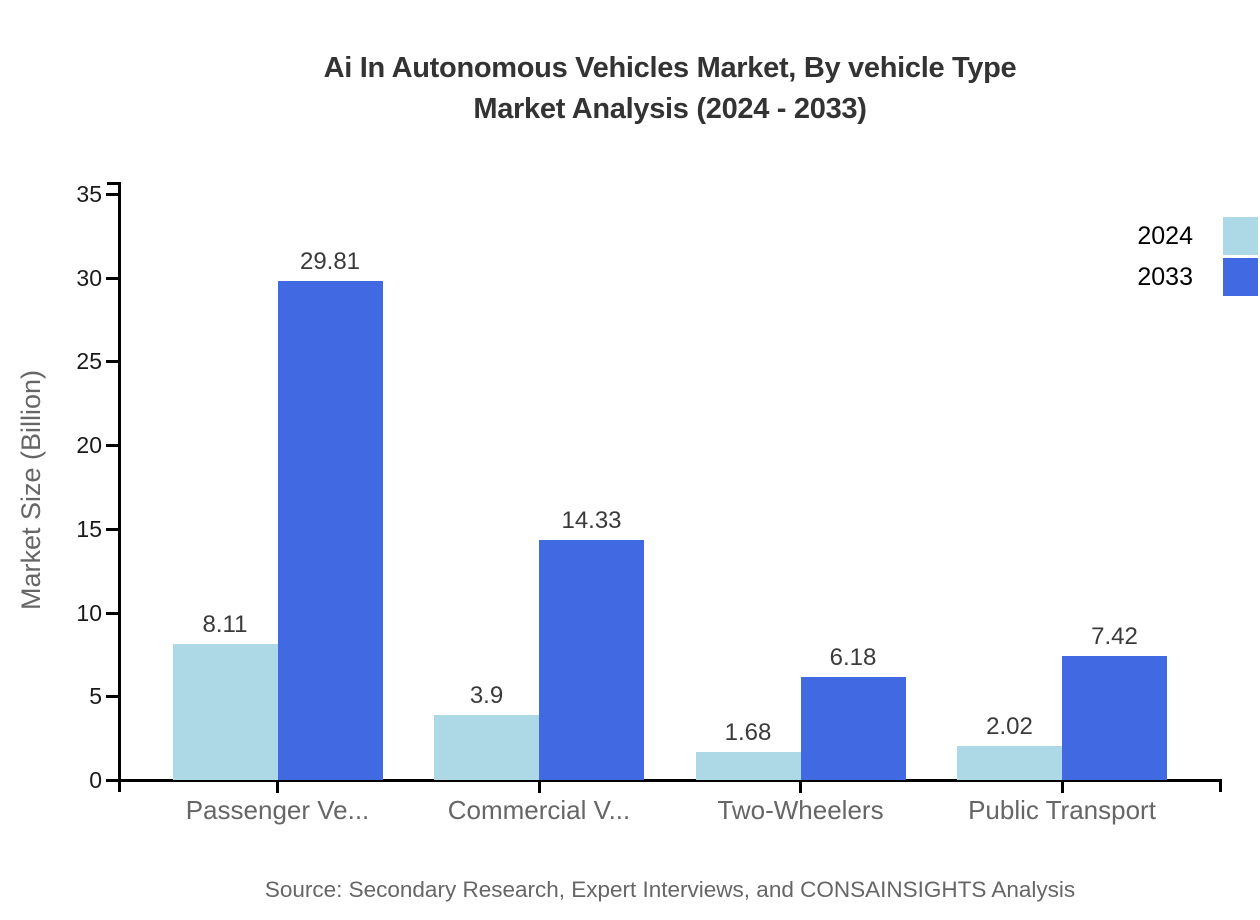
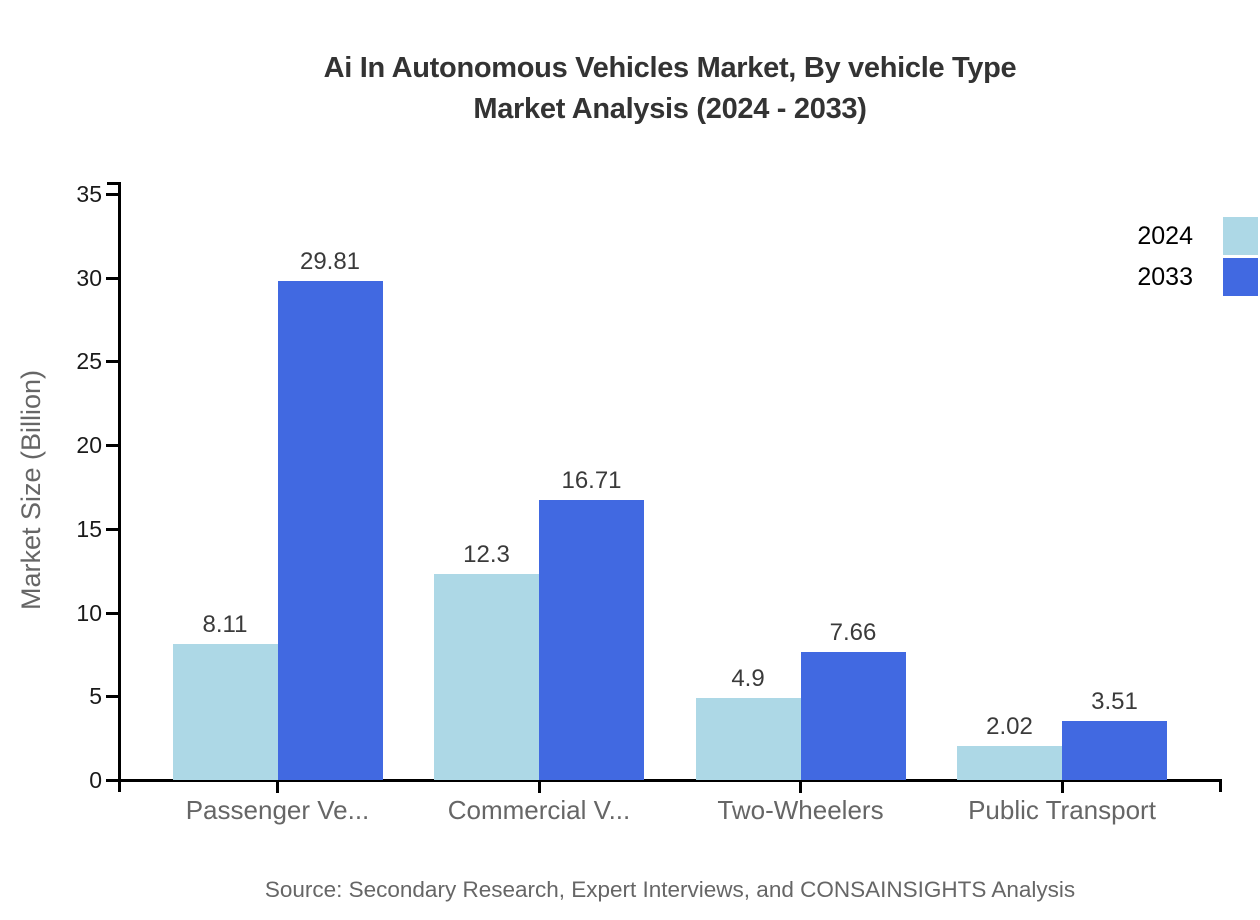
2024/Commercial V...: 3.9 -> 12.3
2033/Commercial V...: 14.33 -> 16.71
2024/Two-Wheelers: 1.68 -> 4.9
2033/Two-Wheelers: 6.18 -> 7.66
2033/Public Transport: 7.42 -> 3.51
